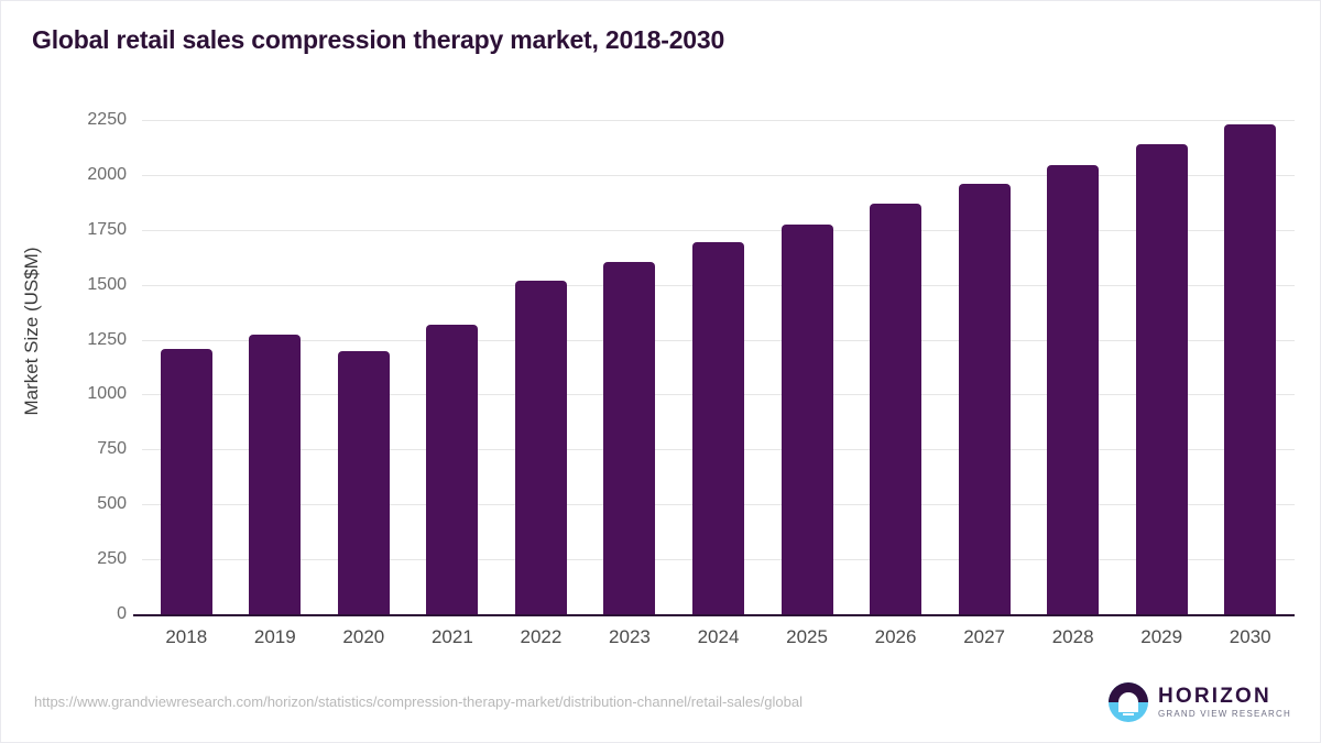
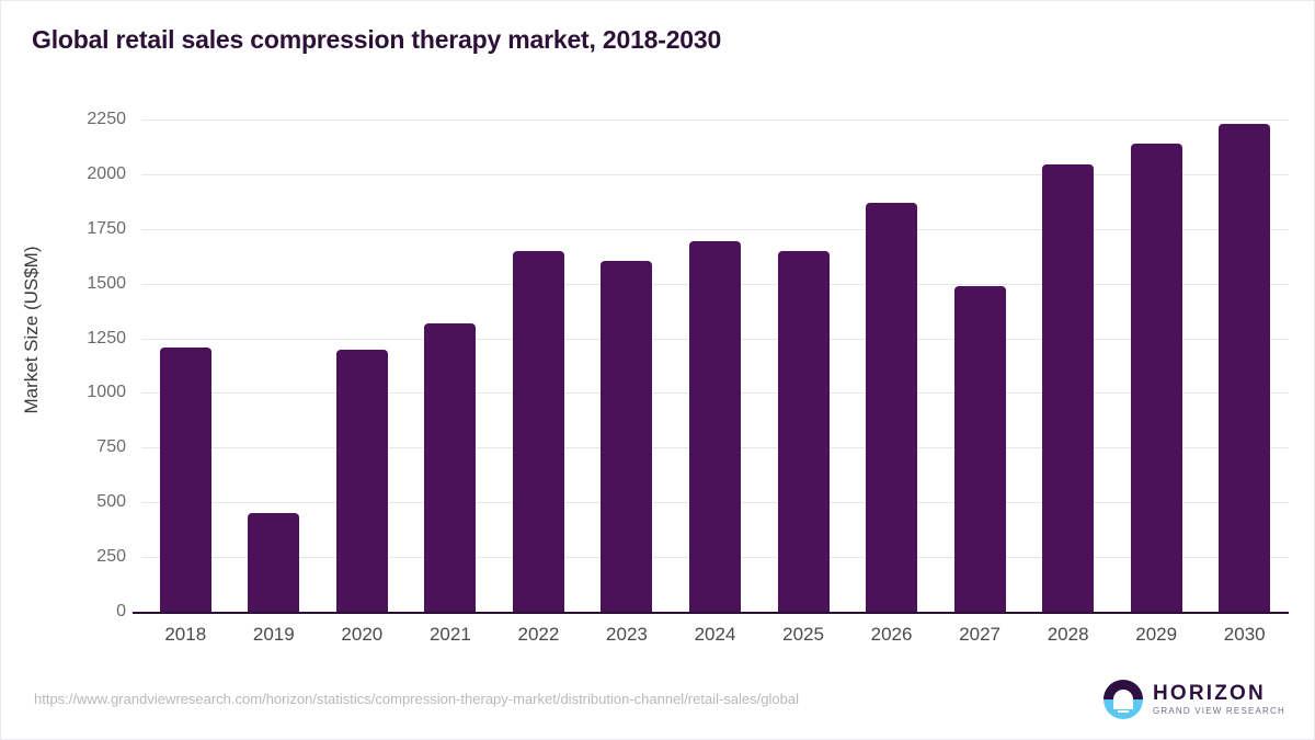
2019: 1270 -> 450
2022: 1520 -> 1650
2025: 1780 -> 1650
2027: 1960 -> 1490
